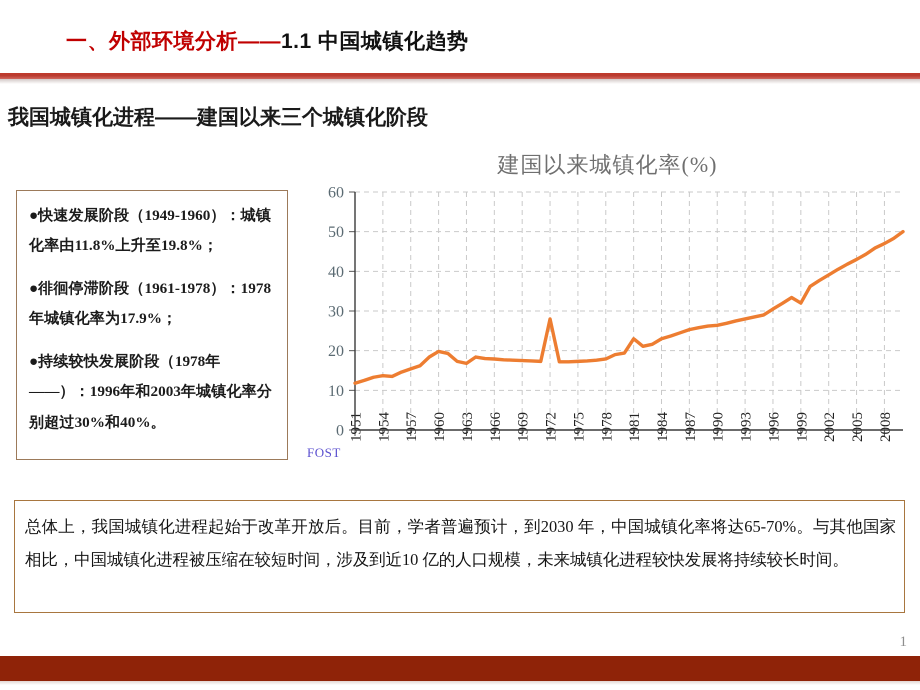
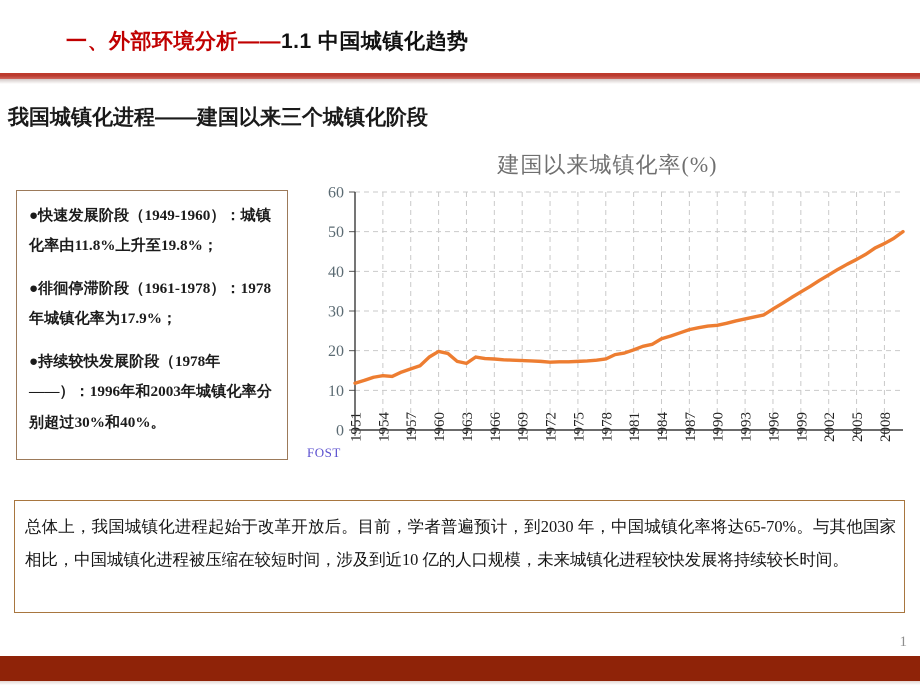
1972: 28 -> 17
1981: 23 -> 20
1999: 32 -> 35
